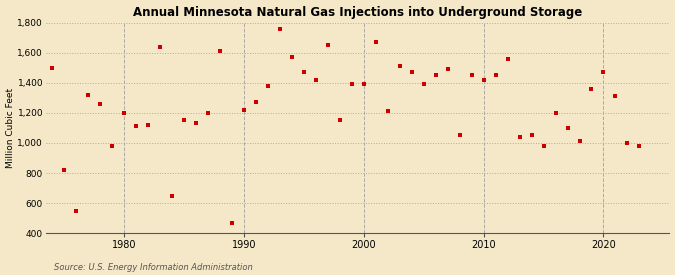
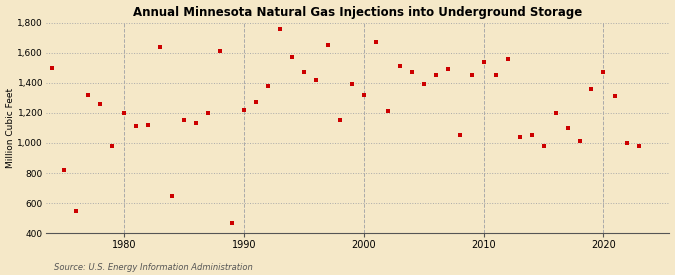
2000: 1,390 -> 1,320
2010: 1,420 -> 1,540
